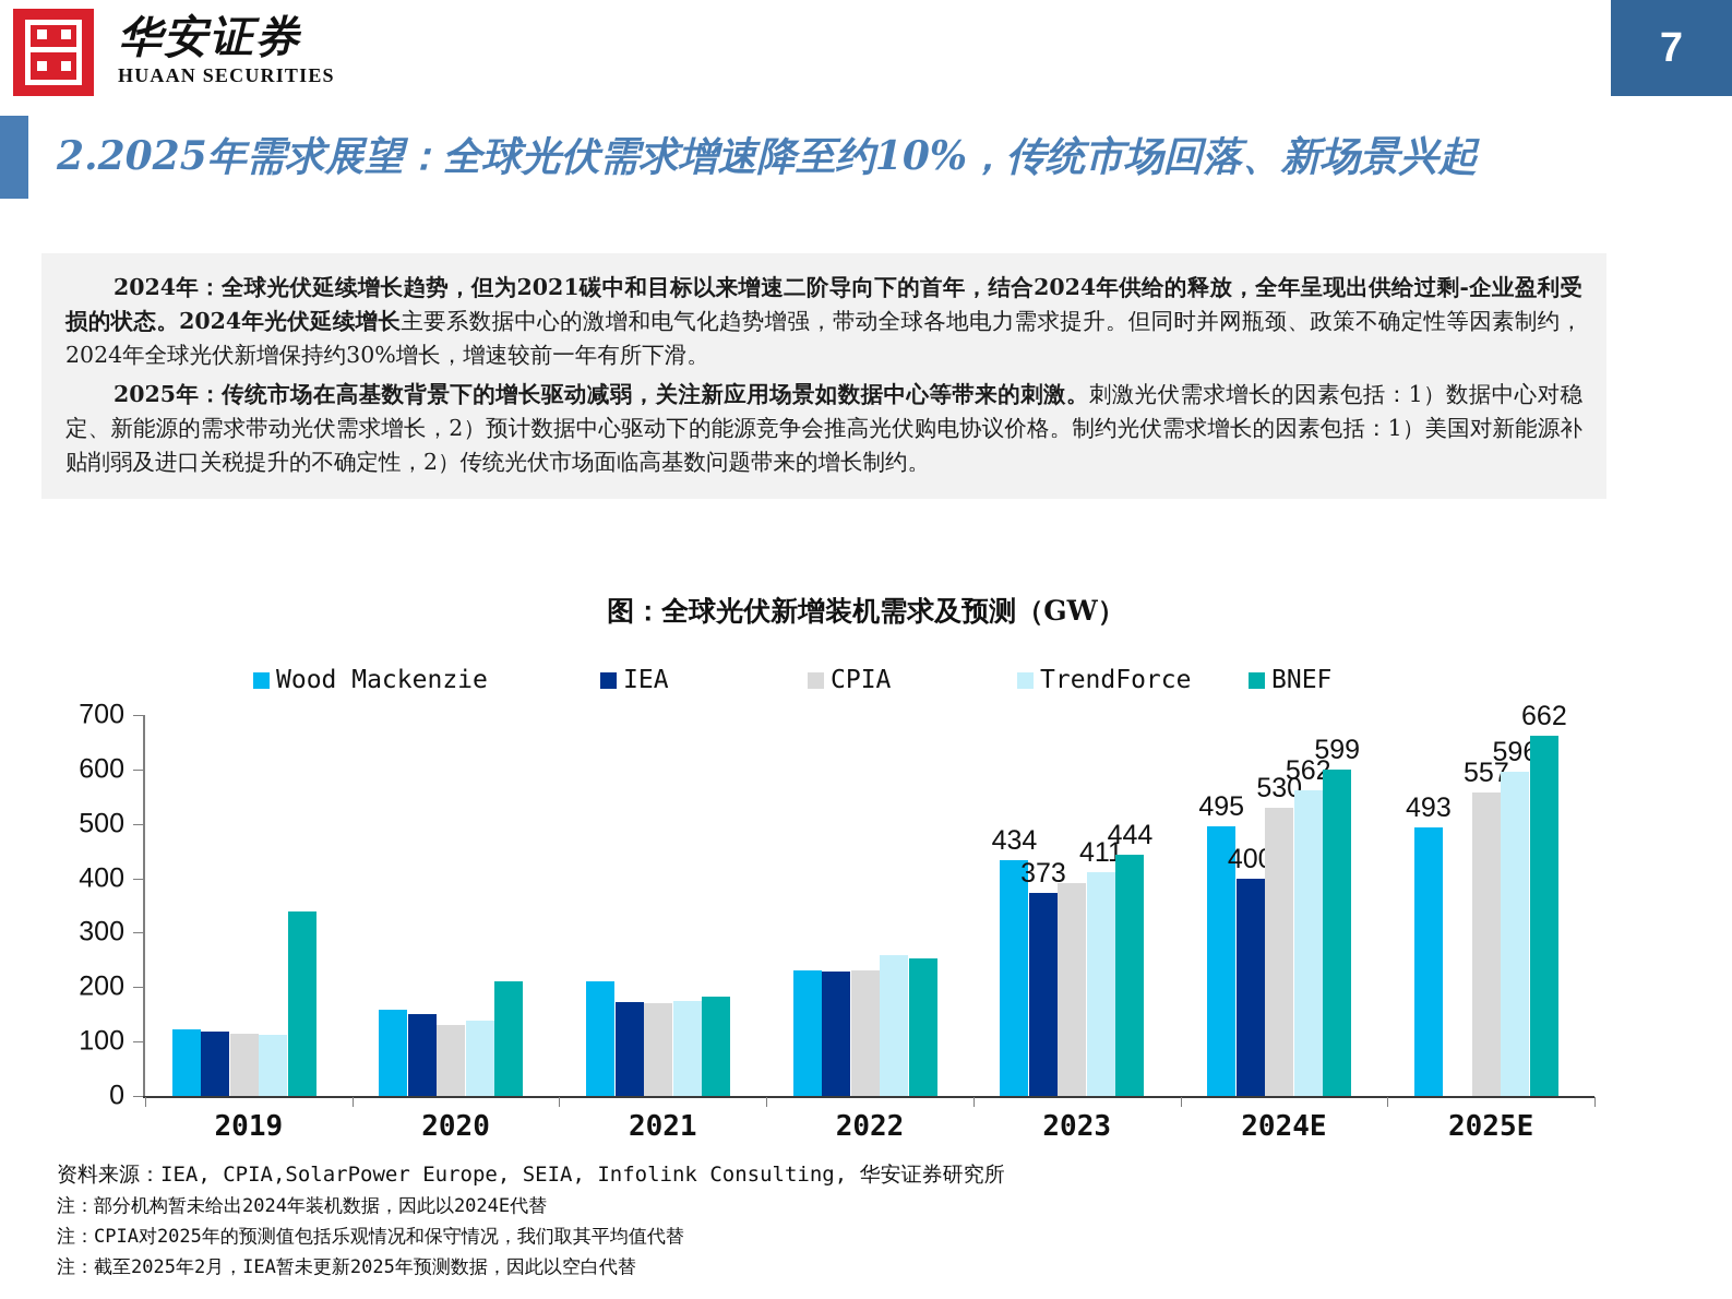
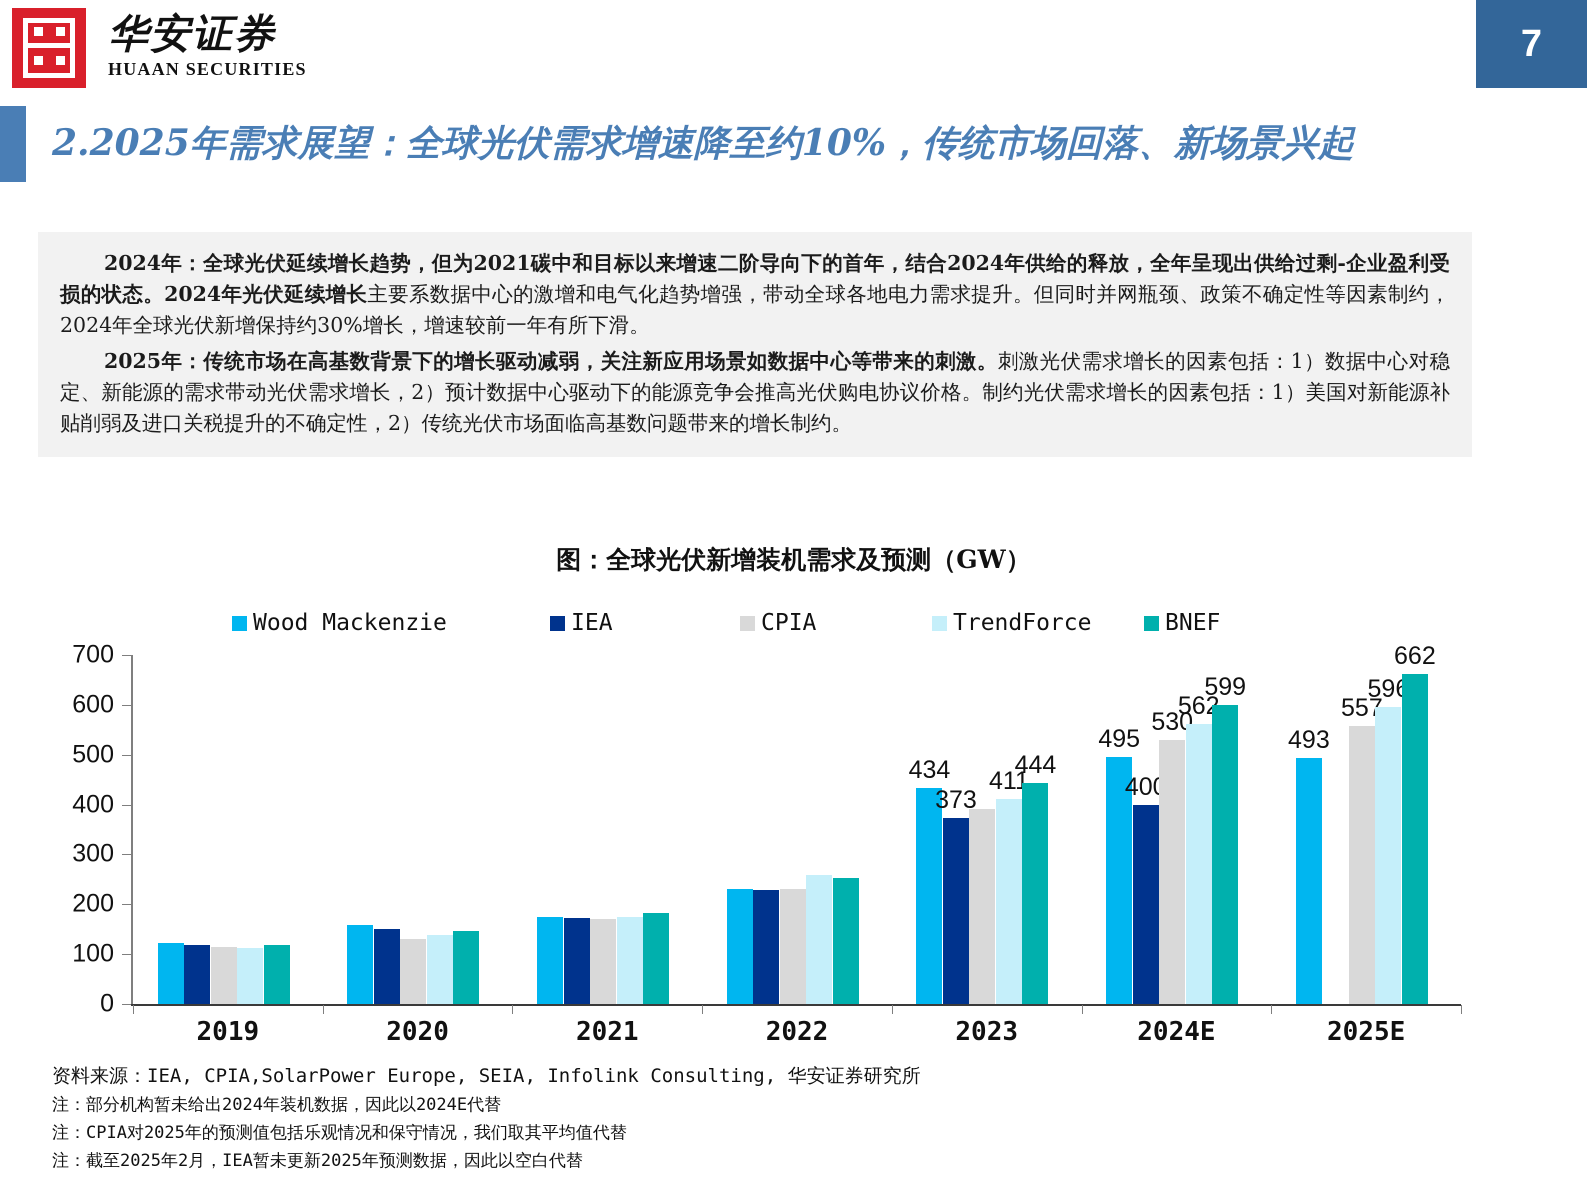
BNEF/2019: 340 -> 120
BNEF/2020: 210 -> 150
Wood Mackenzie/2021: 210 -> 170
